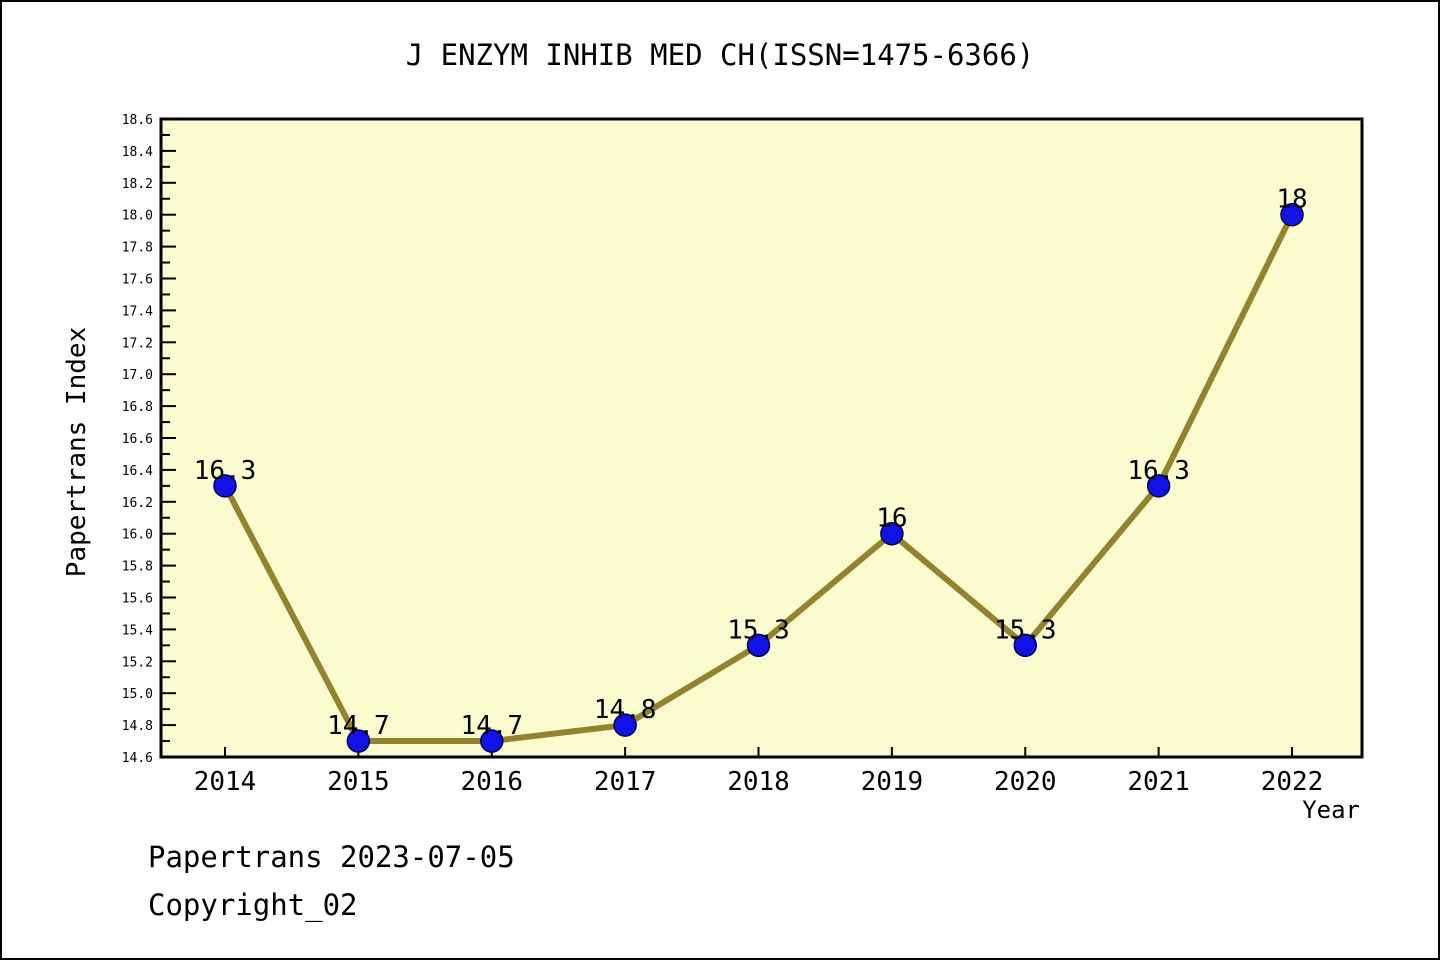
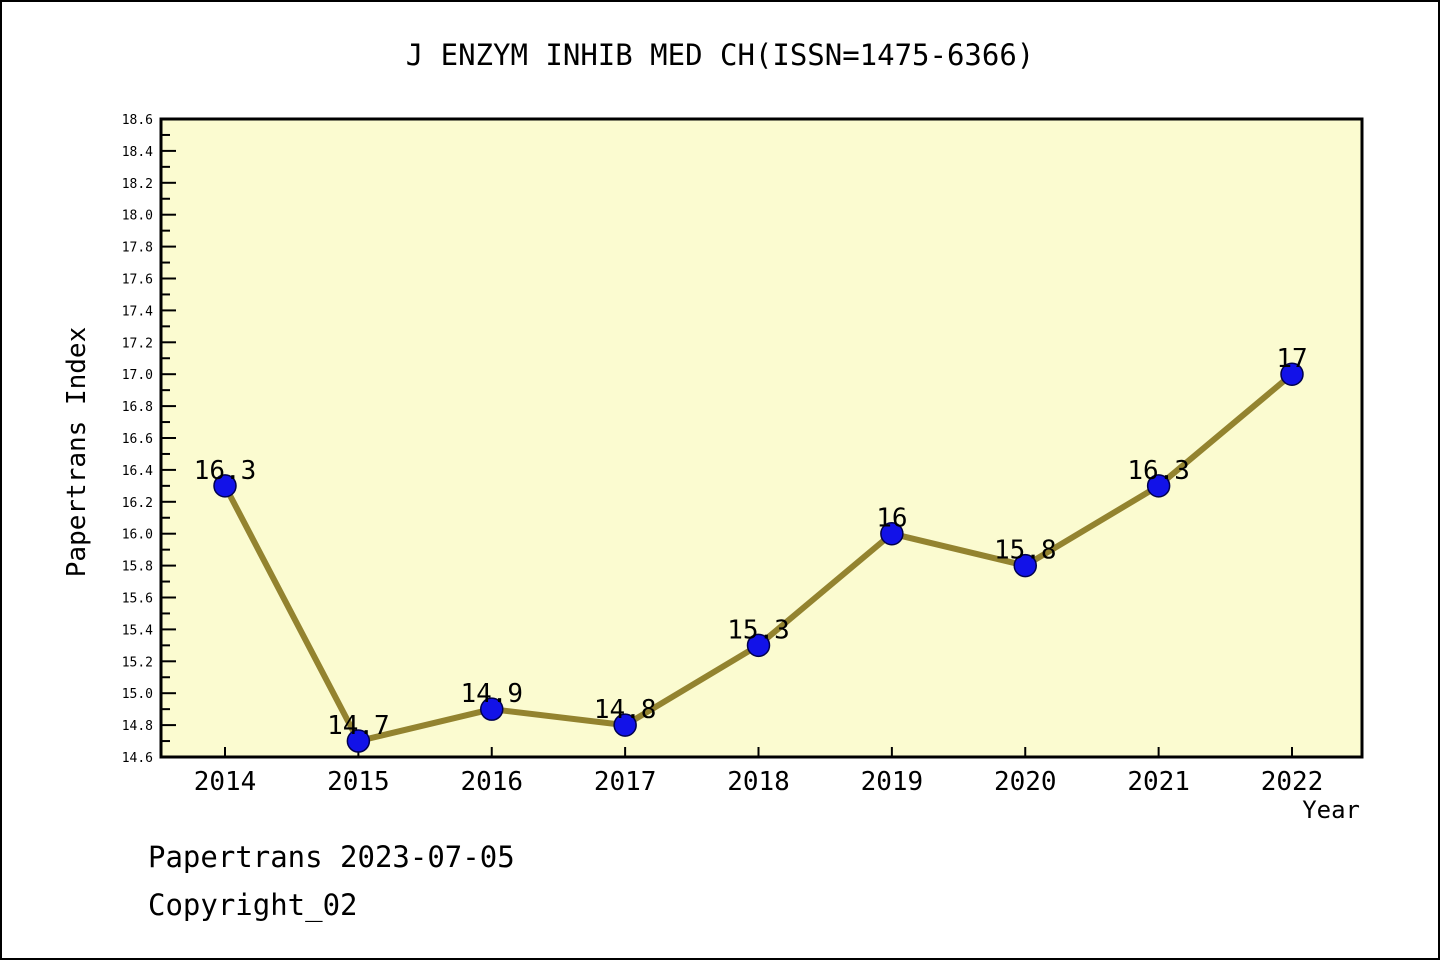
2016: 14.7 -> 14.9
2020: 15.3 -> 15.8
2022: 18 -> 17
